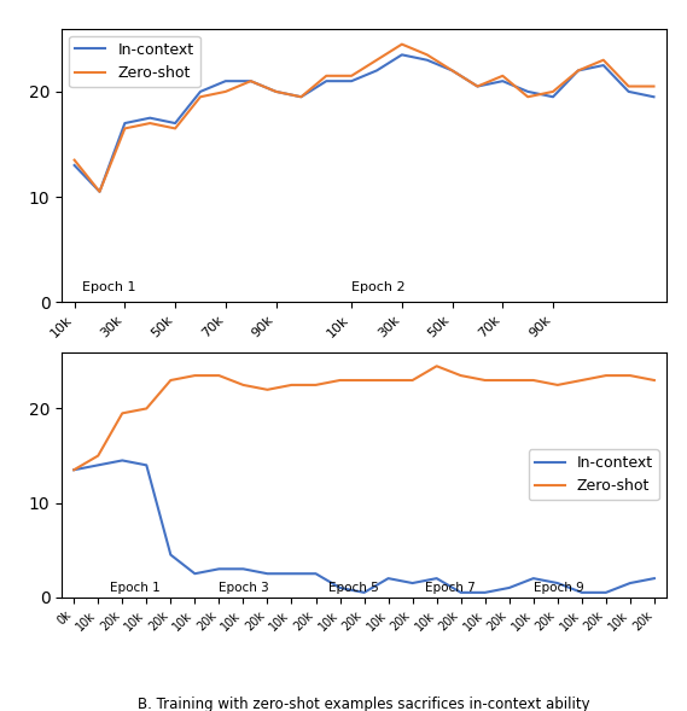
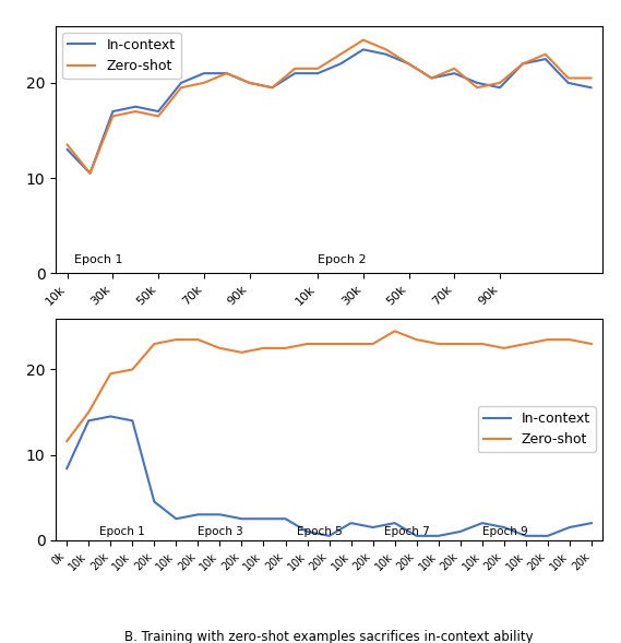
In-context/0k: 13.5 -> 8.4
Zero-shot/0k: 13.5 -> 11.6
